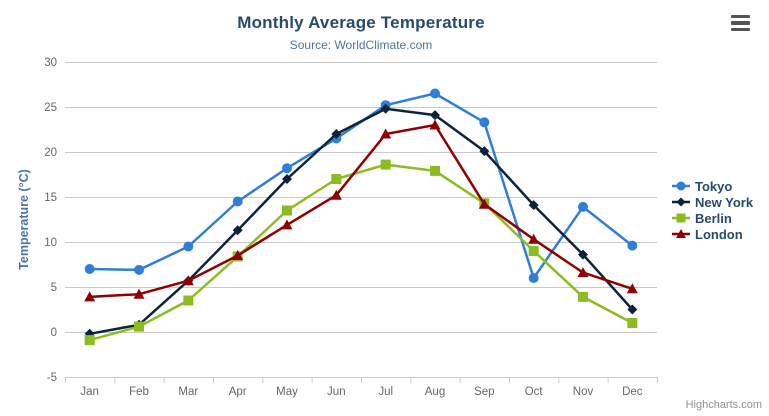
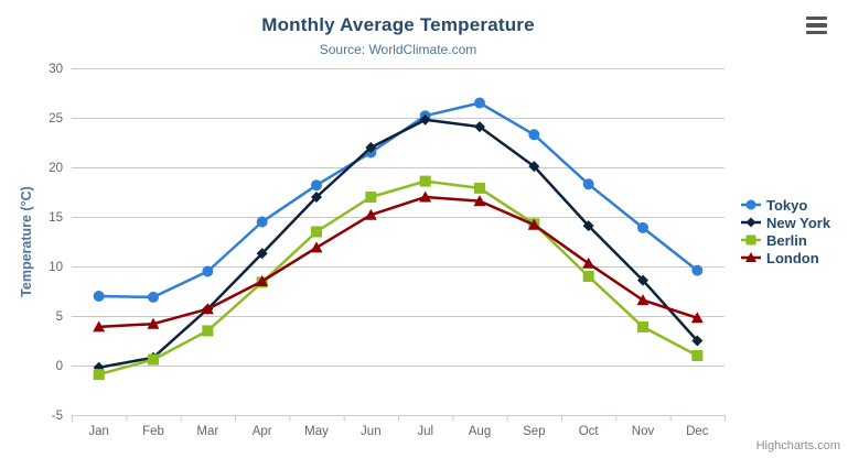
London/Jul: 22 -> 17
London/Aug: 23 -> 17
Tokyo/Oct: 6 -> 18
